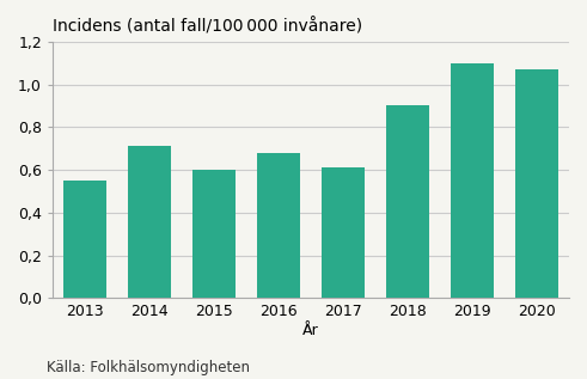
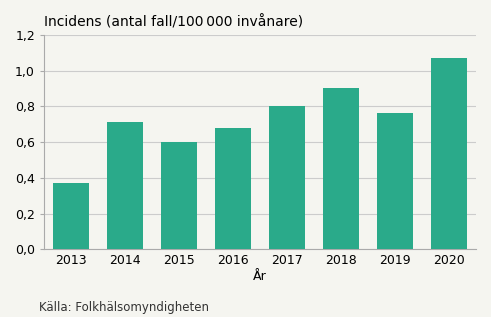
2013: 0,55 -> 0,37
2017: 0,61 -> 0,80
2019: 1,10 -> 0,76
